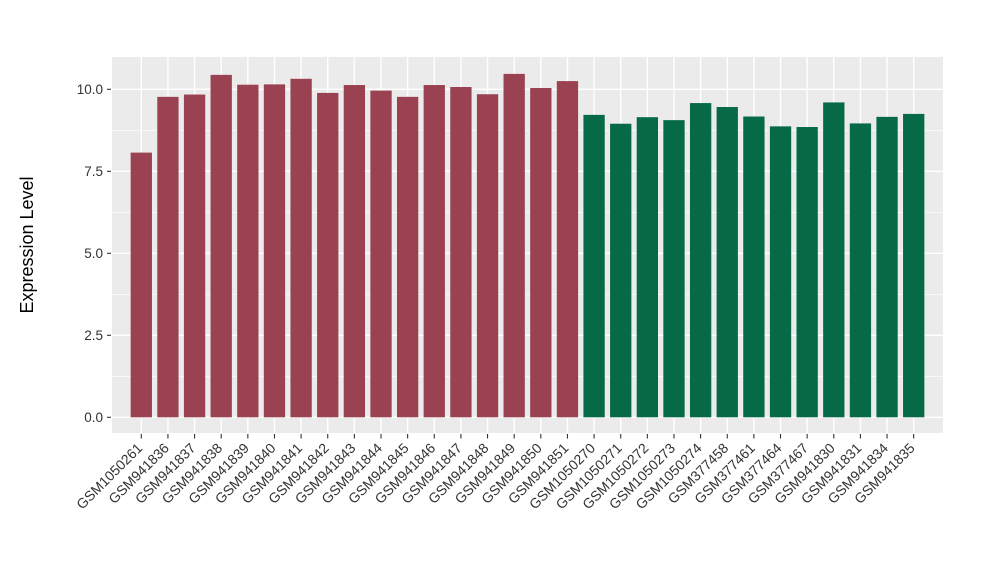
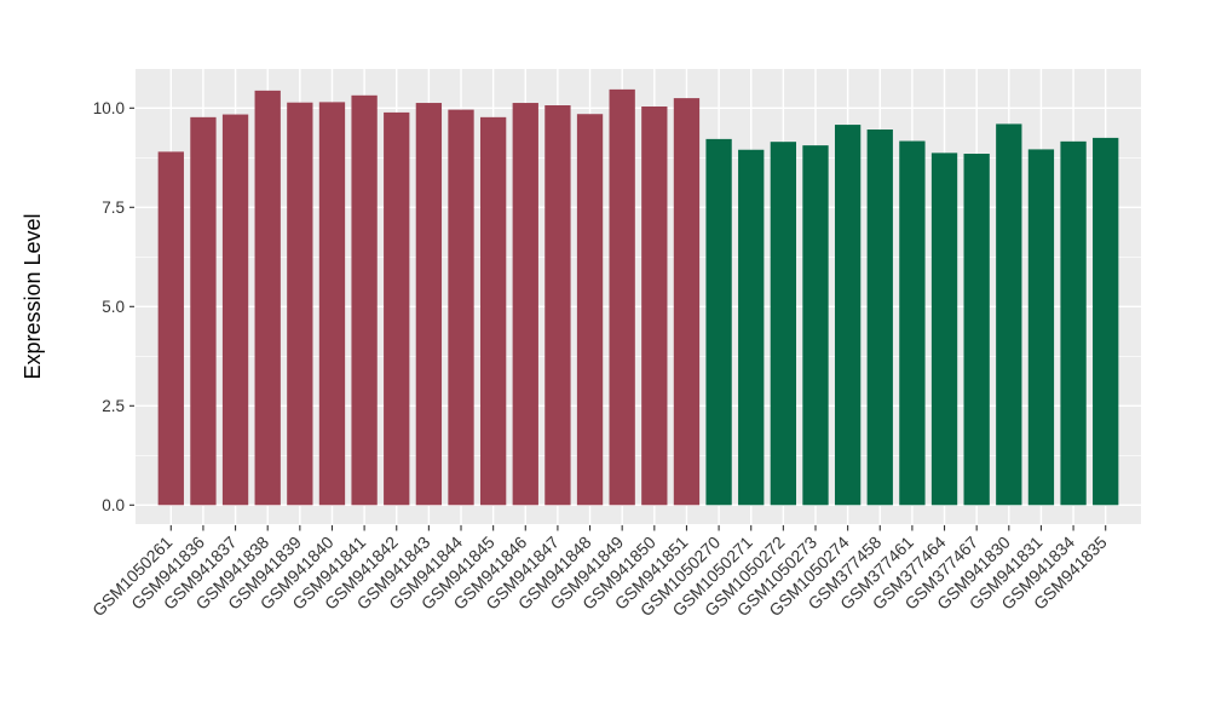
GSM1050261: 8.1 -> 8.9
